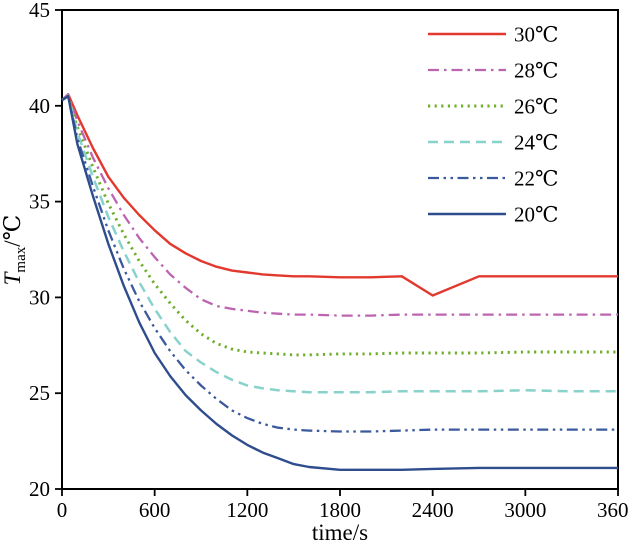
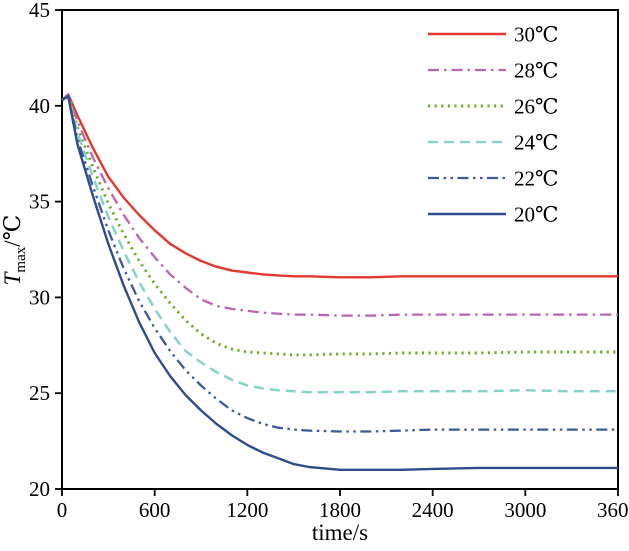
30℃/2400: 30.1 -> 31.1
